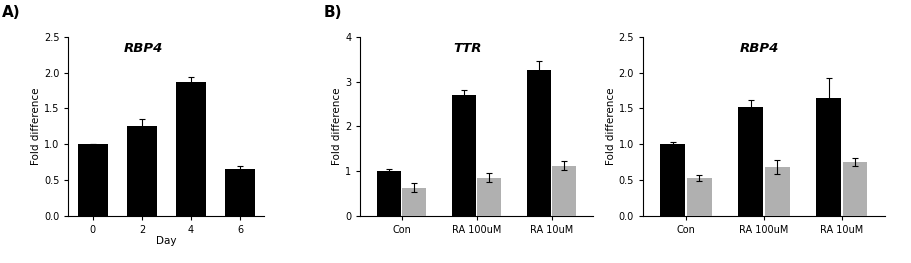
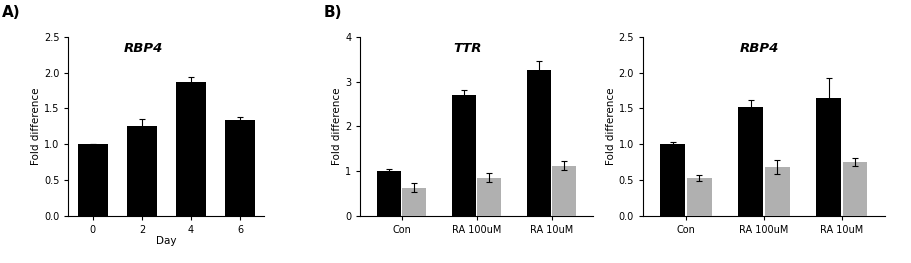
6: 0.65 -> 1.34
